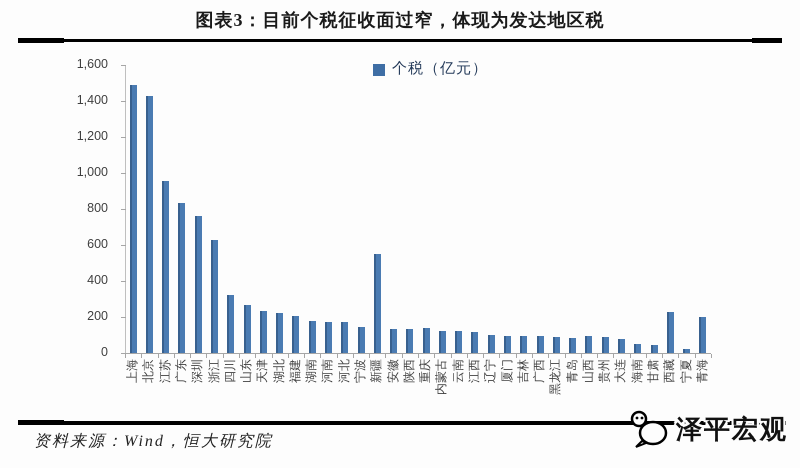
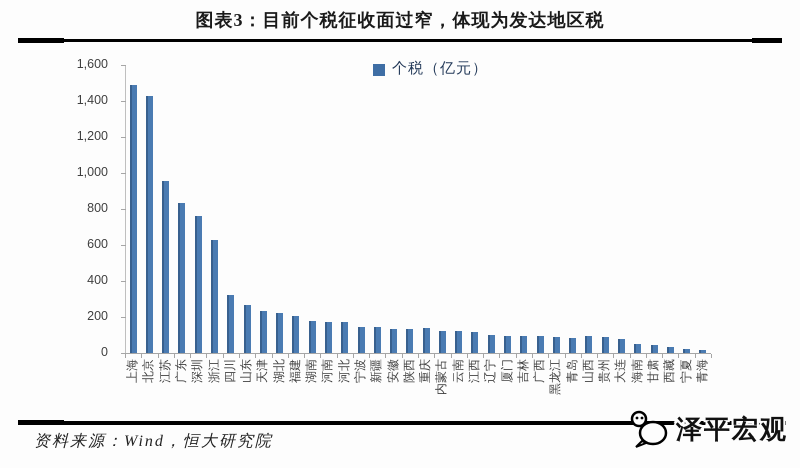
新疆: 550 -> 140
西藏: 230 -> 30
青海: 200 -> 20
